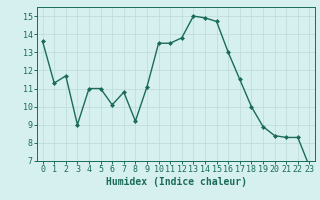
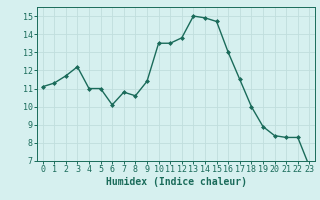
0: 13.6 -> 11.1
3: 9.0 -> 12.2
8: 9.2 -> 10.6
9: 11.1 -> 11.4
